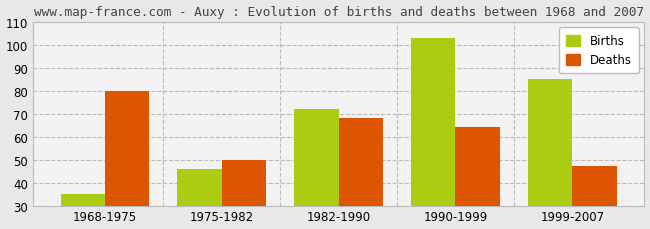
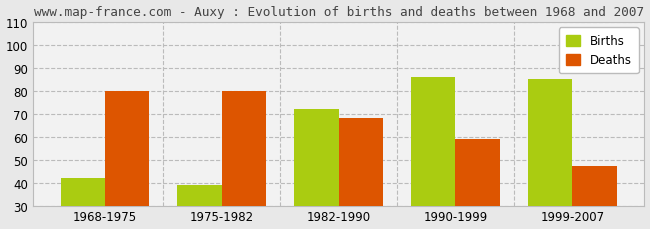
Births/1968-1975: 35 -> 42
Births/1975-1982: 46 -> 39
Deaths/1975-1982: 50 -> 80
Births/1990-1999: 103 -> 86
Deaths/1990-1999: 64 -> 59
